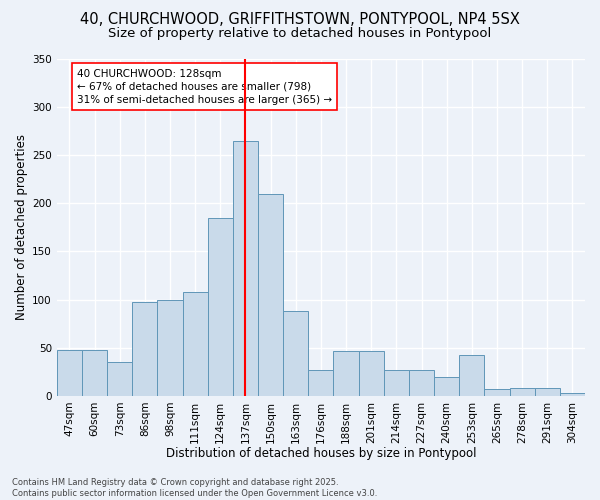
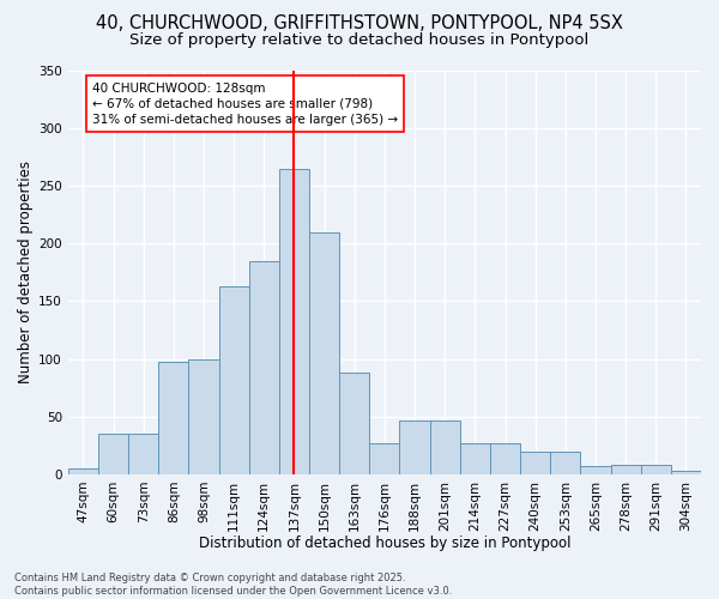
47sqm: 48 -> 5
60sqm: 48 -> 35
111sqm: 108 -> 163
253sqm: 42 -> 20
